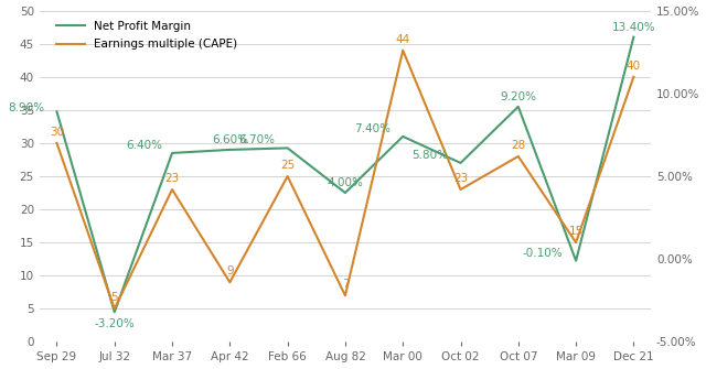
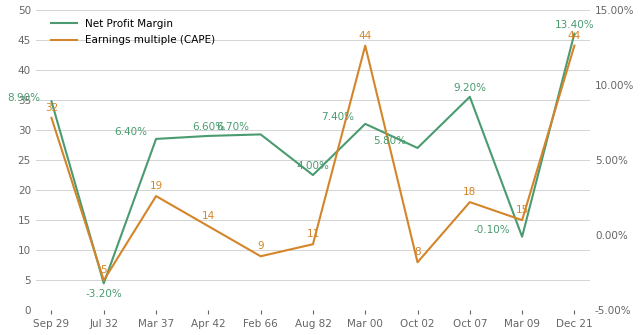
Earnings multiple (CAPE)/Sep 29: 30 -> 32
Earnings multiple (CAPE)/Mar 37: 23 -> 19
Earnings multiple (CAPE)/Apr 42: 9 -> 14
Earnings multiple (CAPE)/Feb 66: 25 -> 9
Earnings multiple (CAPE)/Aug 82: 7 -> 11
Earnings multiple (CAPE)/Oct 02: 23 -> 8
Earnings multiple (CAPE)/Oct 07: 28 -> 18
Earnings multiple (CAPE)/Dec 21: 40 -> 44
